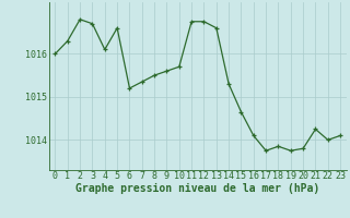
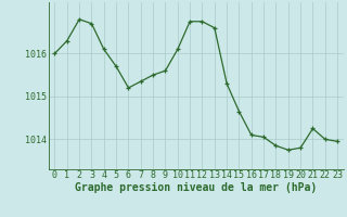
5: 1016.60 -> 1015.70
10: 1015.70 -> 1016.10
17: 1013.75 -> 1014.05
23: 1014.10 -> 1013.95
